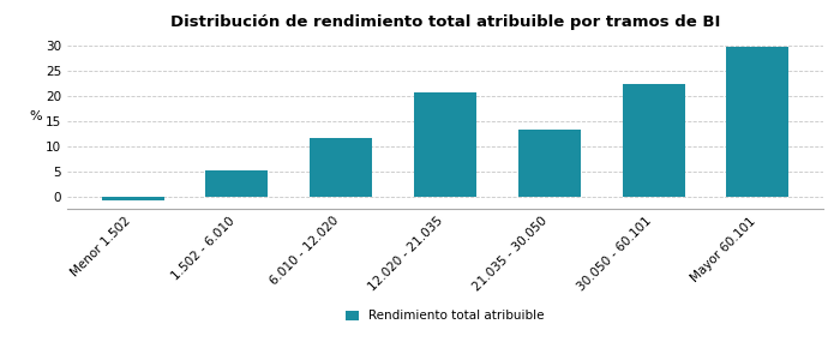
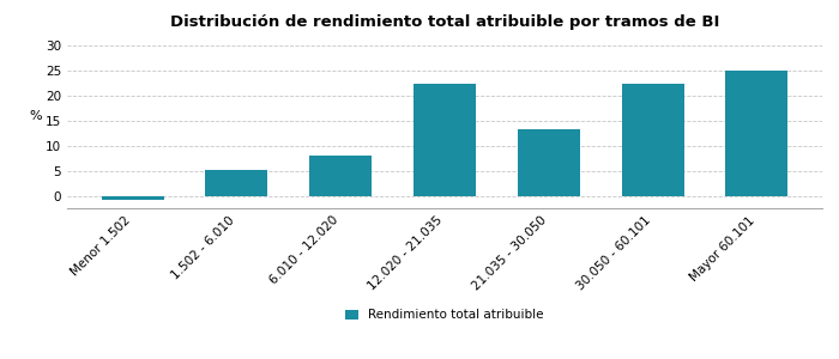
6.010 - 12.020: 11.7 -> 8.0
12.020 - 21.035: 20.8 -> 22.5
Mayor 60.101: 29.8 -> 25.0
